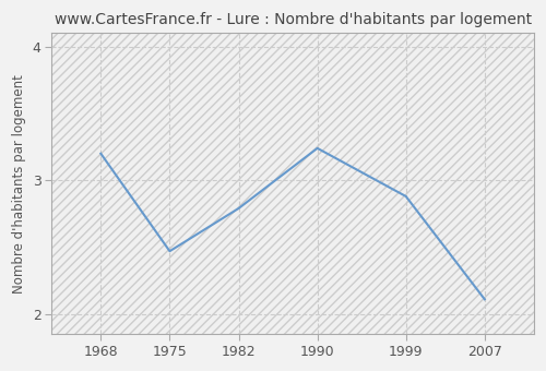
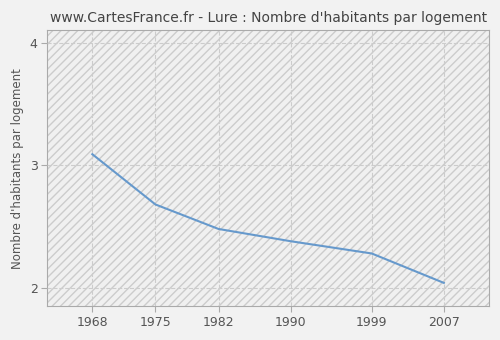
1968: 3.20 -> 3.09
1975: 2.47 -> 2.68
1982: 2.79 -> 2.48
1990: 3.24 -> 2.38
1999: 2.88 -> 2.28
2007: 2.11 -> 2.04
